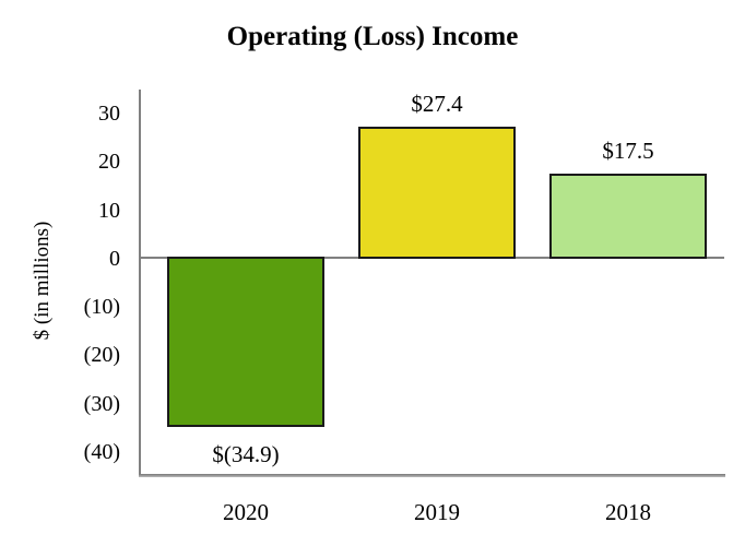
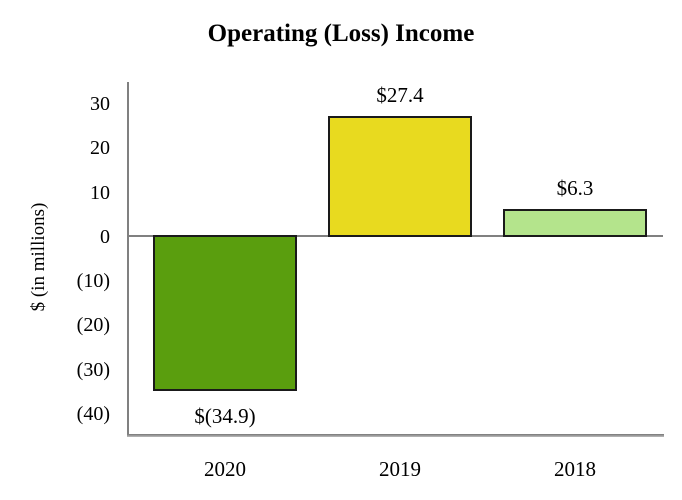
2018: $17.5 -> $6.3
